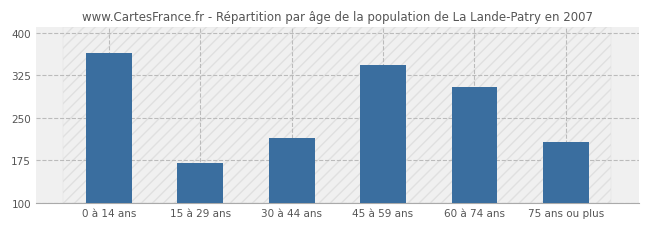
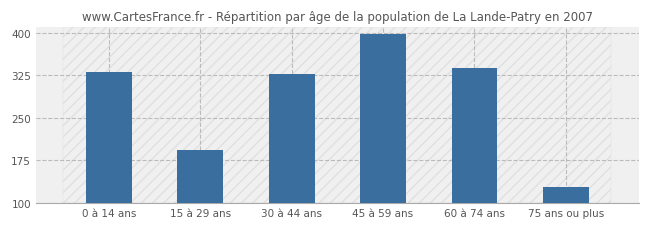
0 à 14 ans: 364 -> 330
15 à 29 ans: 170 -> 193
30 à 44 ans: 214 -> 328
45 à 59 ans: 344 -> 397
60 à 74 ans: 304 -> 338
75 ans ou plus: 208 -> 128
